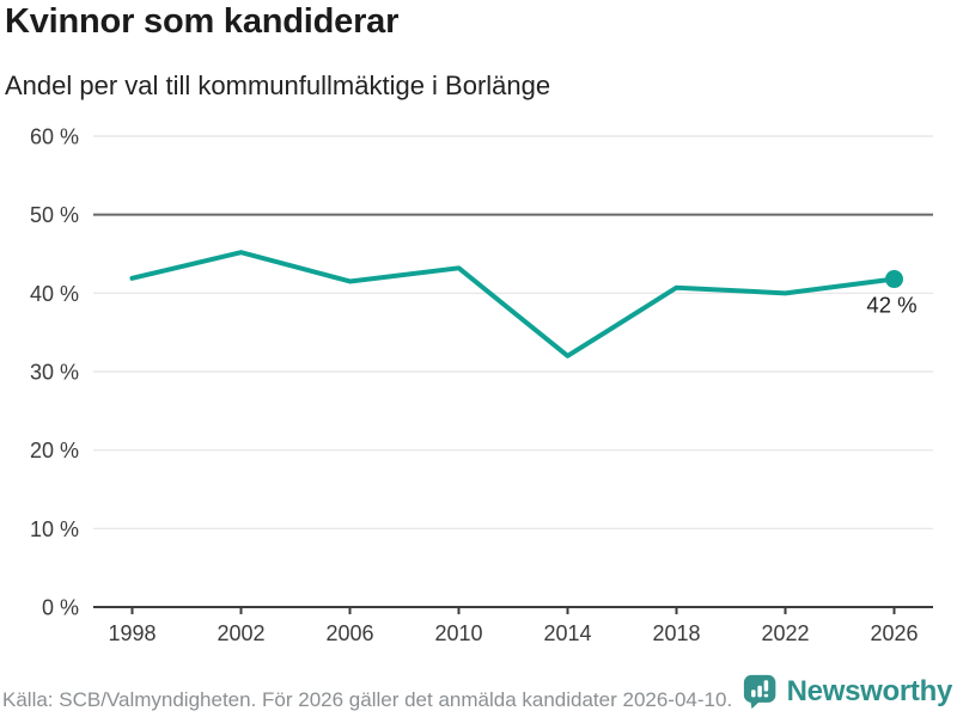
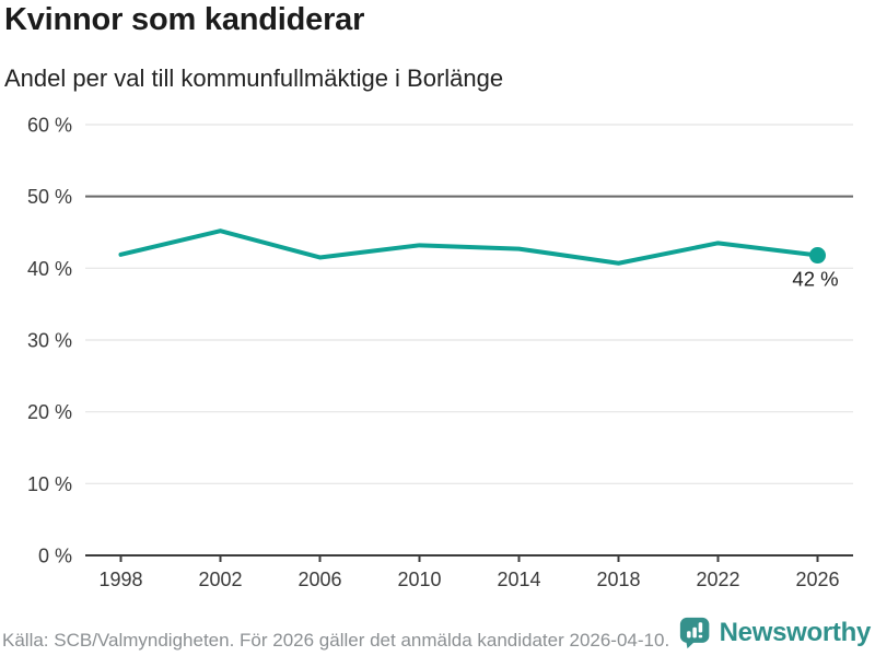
2014: 32% -> 43%
2022: 40% -> 44%
